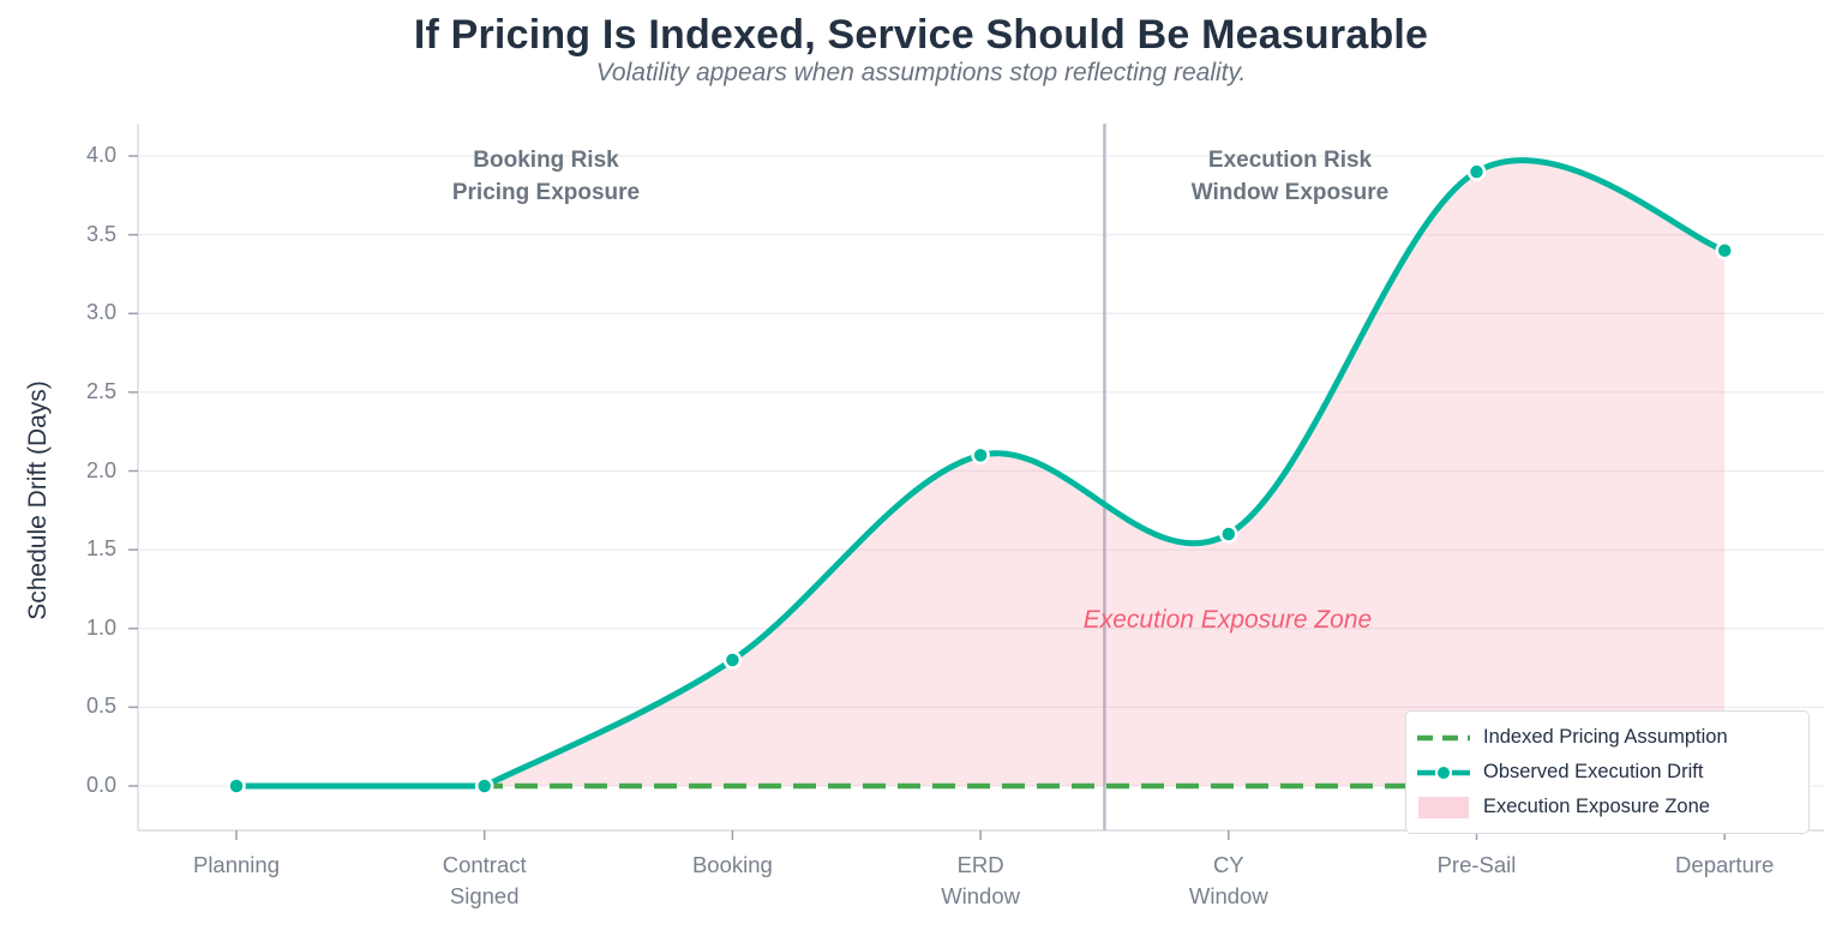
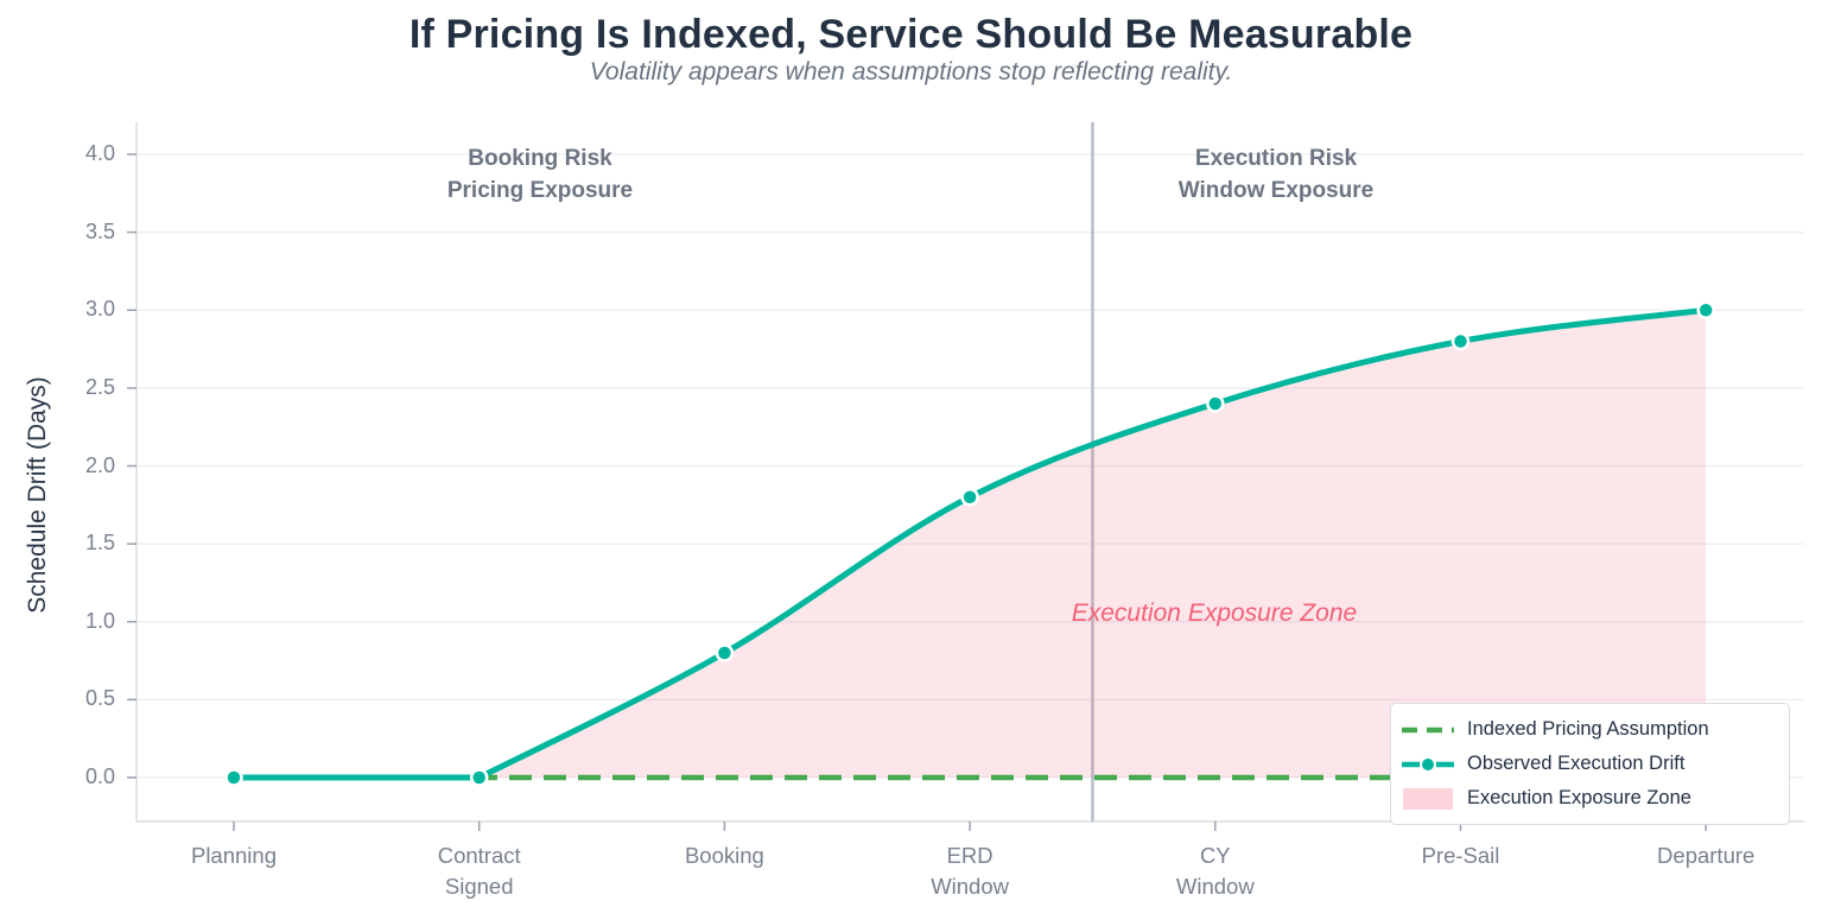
Observed Execution Drift/ERD Window: 2.1 -> 1.8
Observed Execution Drift/CY Window: 1.6 -> 2.4
Observed Execution Drift/Pre-Sail: 3.9 -> 2.8
Observed Execution Drift/Departure: 3.4 -> 3.0
